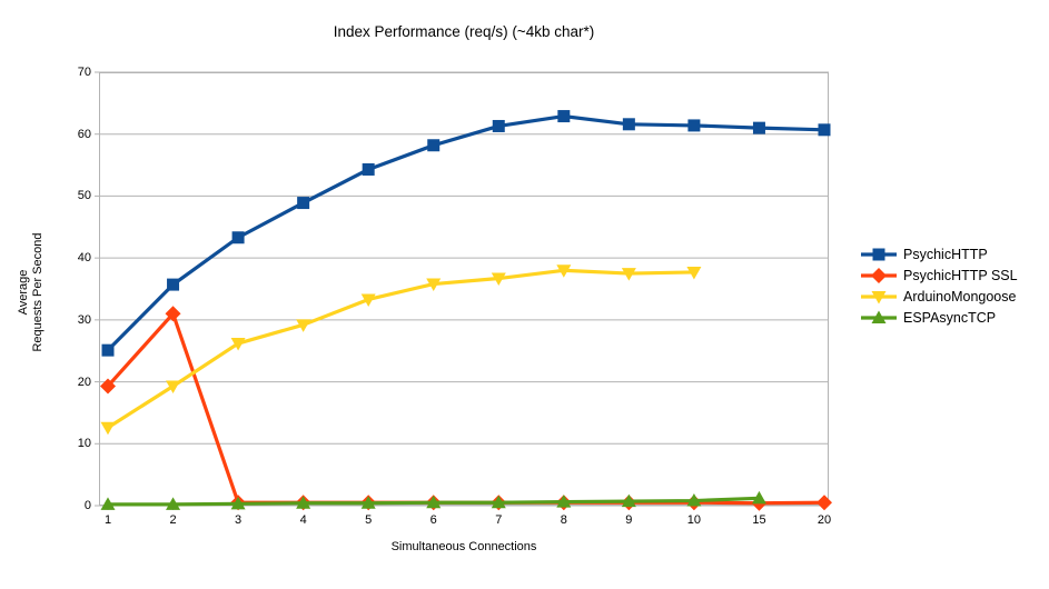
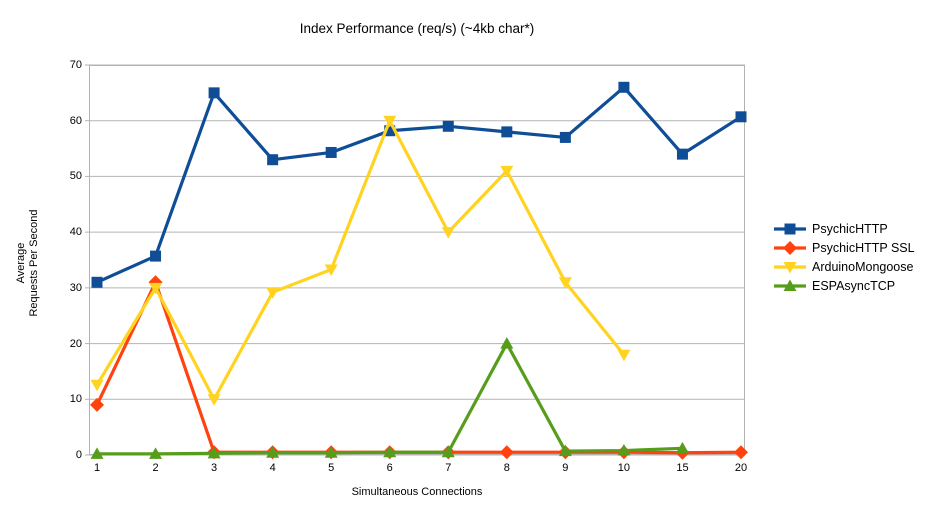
PsychicHTTP/1: 25 -> 31
PsychicHTTP SSL/1: 19 -> 9
ArduinoMongoose/2: 19 -> 30
PsychicHTTP/3: 43 -> 65
ArduinoMongoose/3: 26 -> 10
PsychicHTTP/4: 49 -> 53
ArduinoMongoose/6: 36 -> 60
PsychicHTTP/7: 61 -> 59
ArduinoMongoose/7: 37 -> 40
PsychicHTTP/8: 63 -> 58
ArduinoMongoose/8: 38 -> 51
ESPAsyncTCP/8: 1 -> 20
PsychicHTTP/9: 62 -> 57
ArduinoMongoose/9: 38 -> 31
PsychicHTTP/10: 61 -> 66
ArduinoMongoose/10: 38 -> 18
PsychicHTTP/15: 61 -> 54
